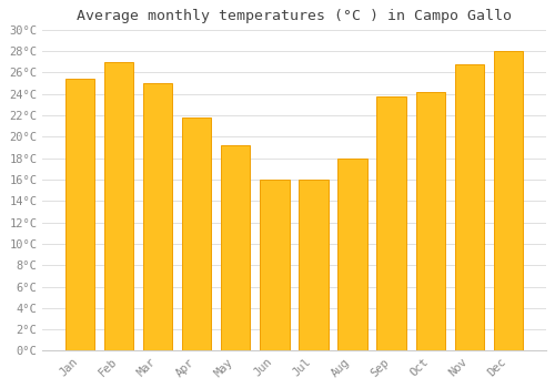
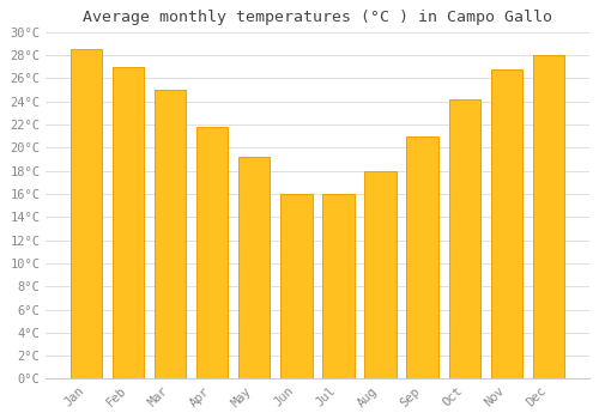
Jan: 25.4°C -> 28.5°C
Sep: 23.8°C -> 21.0°C
